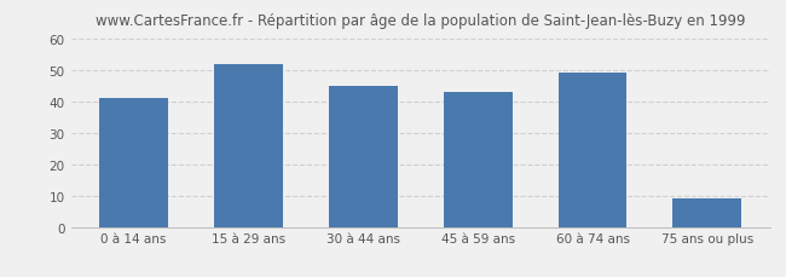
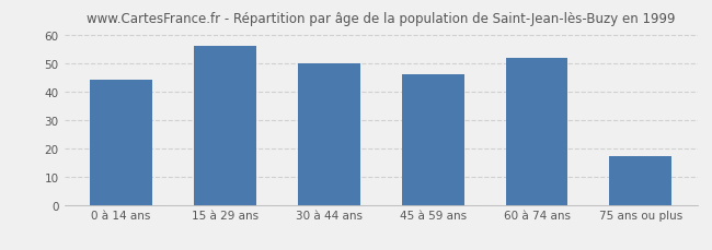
0 à 14 ans: 41 -> 44
15 à 29 ans: 52 -> 56
30 à 44 ans: 45 -> 50
45 à 59 ans: 43 -> 46
60 à 74 ans: 49 -> 52
75 ans ou plus: 9 -> 17
